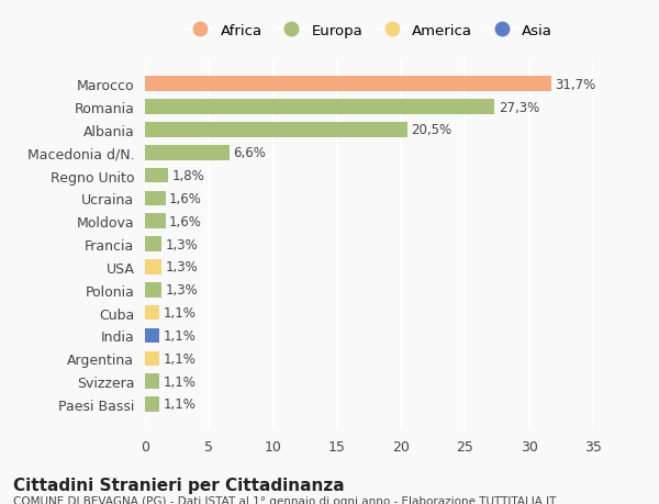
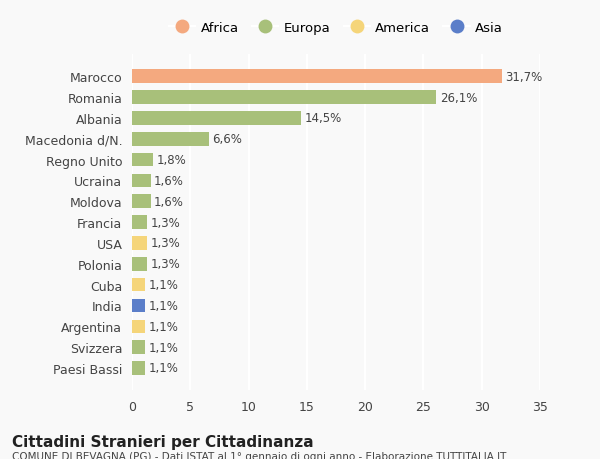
Romania: 27,3% -> 26,1%
Albania: 20,5% -> 14,5%
